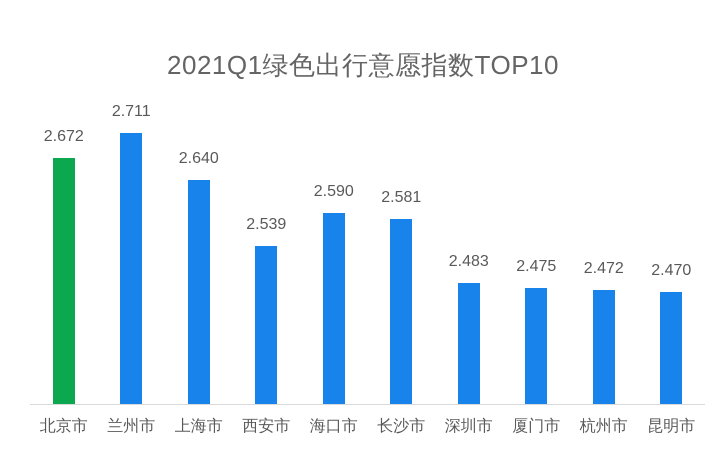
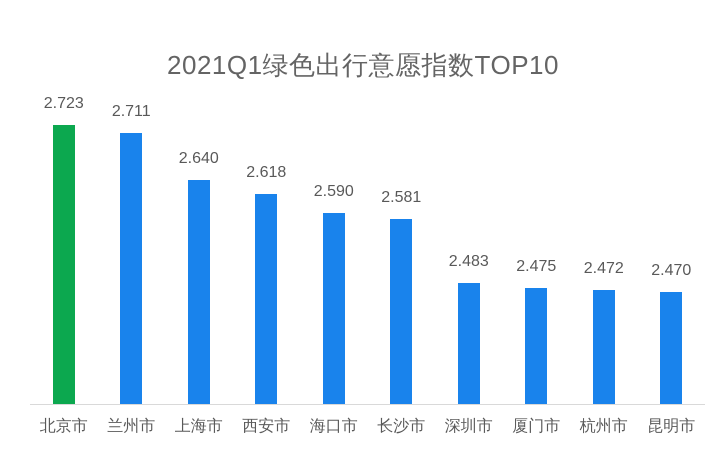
北京市: 2.672 -> 2.723
西安市: 2.539 -> 2.618
